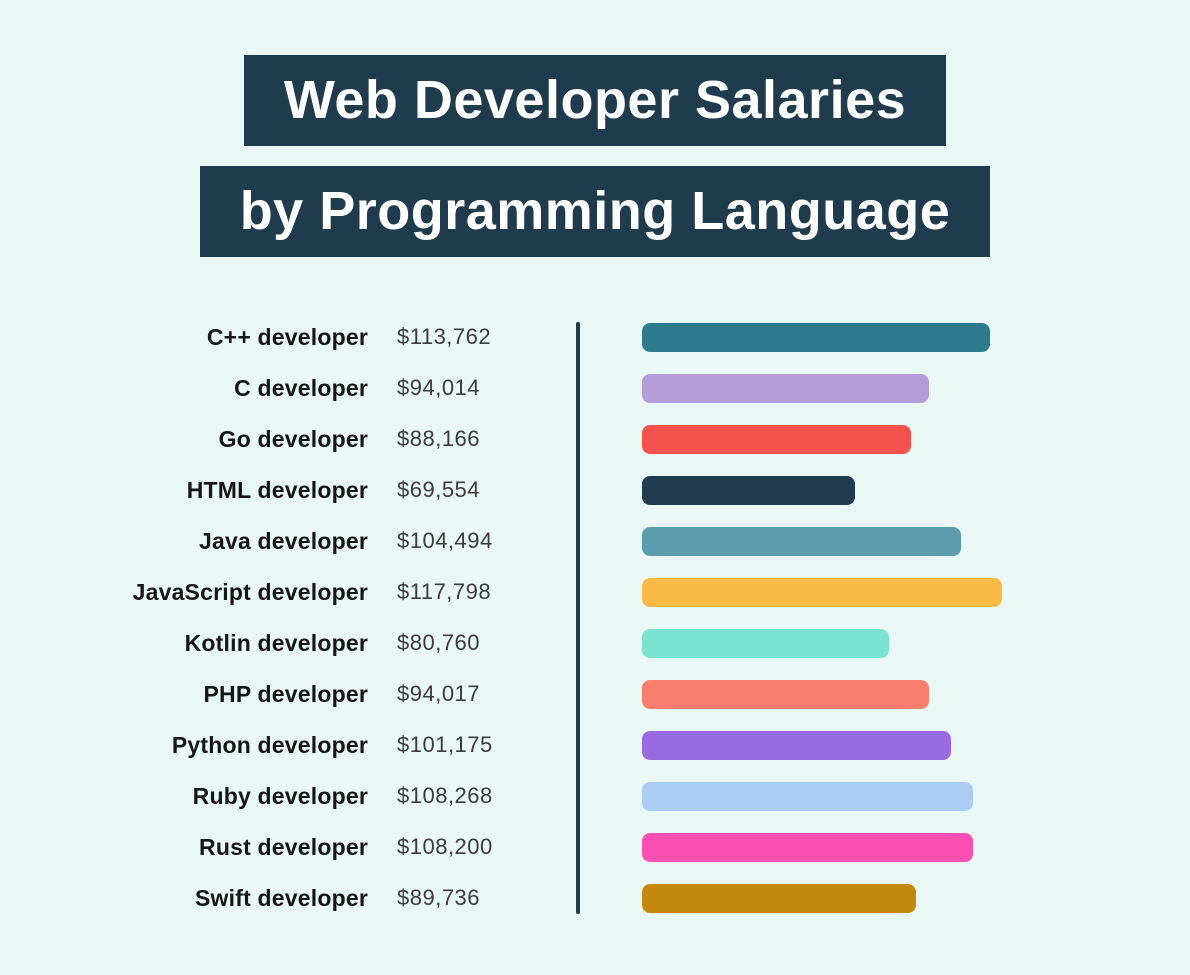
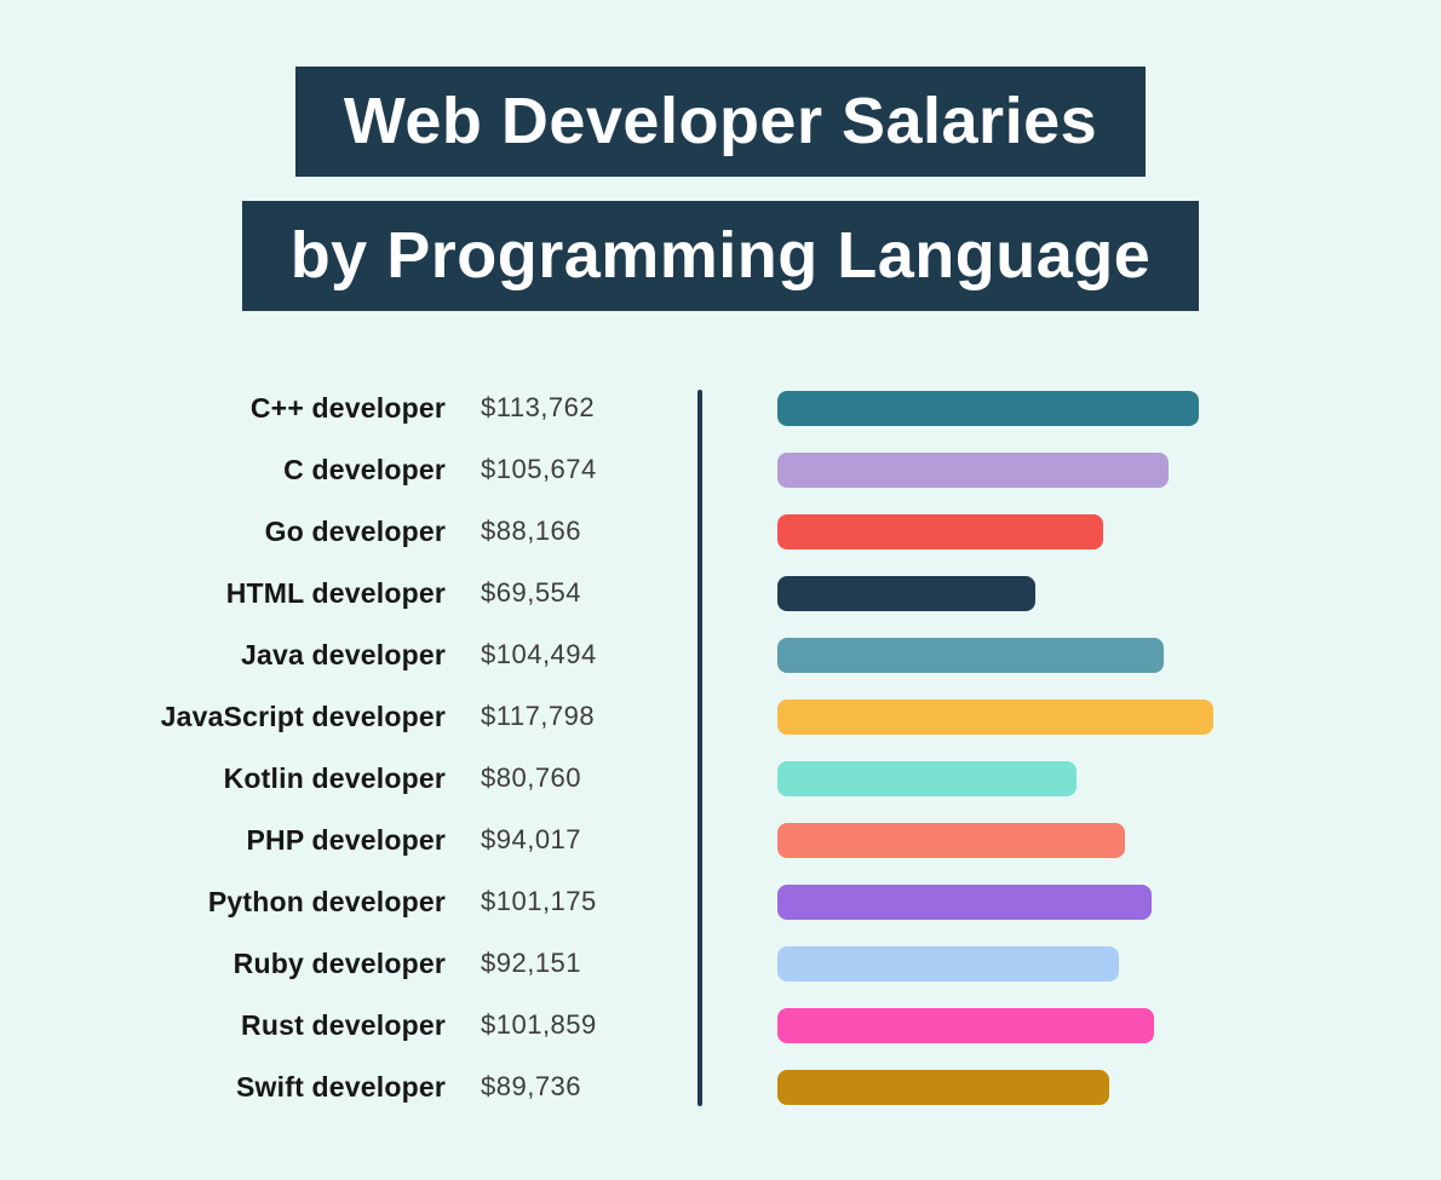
C developer: $94,014 -> $105,674
Ruby developer: $108,268 -> $92,151
Rust developer: $108,200 -> $101,859
